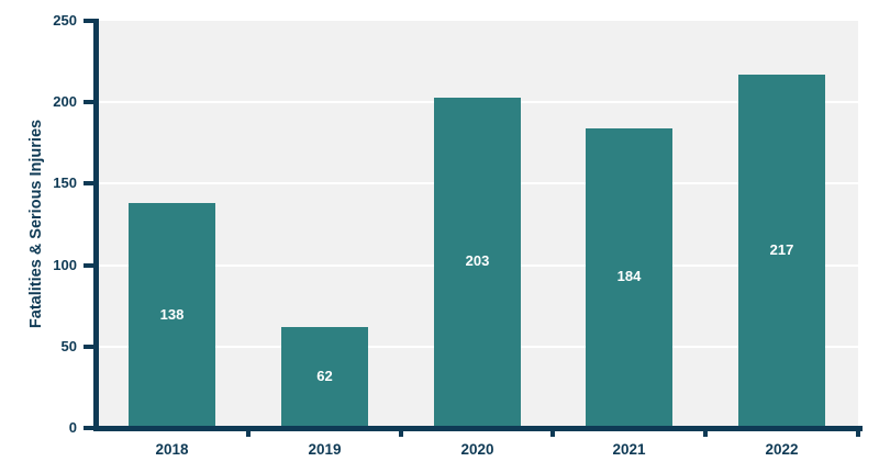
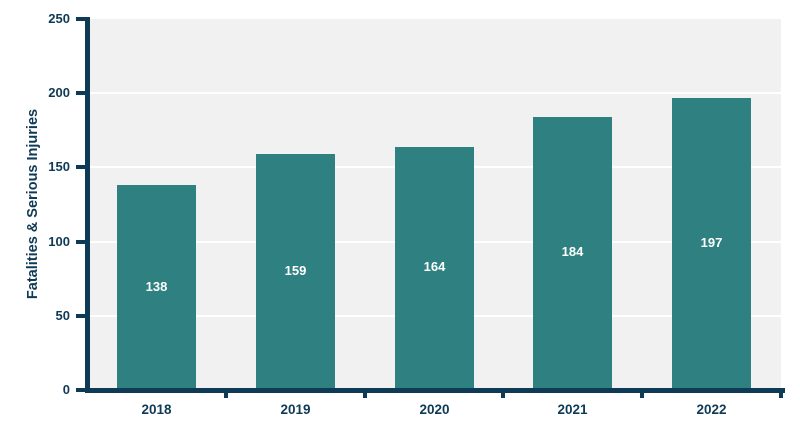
2019: 62 -> 159
2020: 203 -> 164
2022: 217 -> 197
